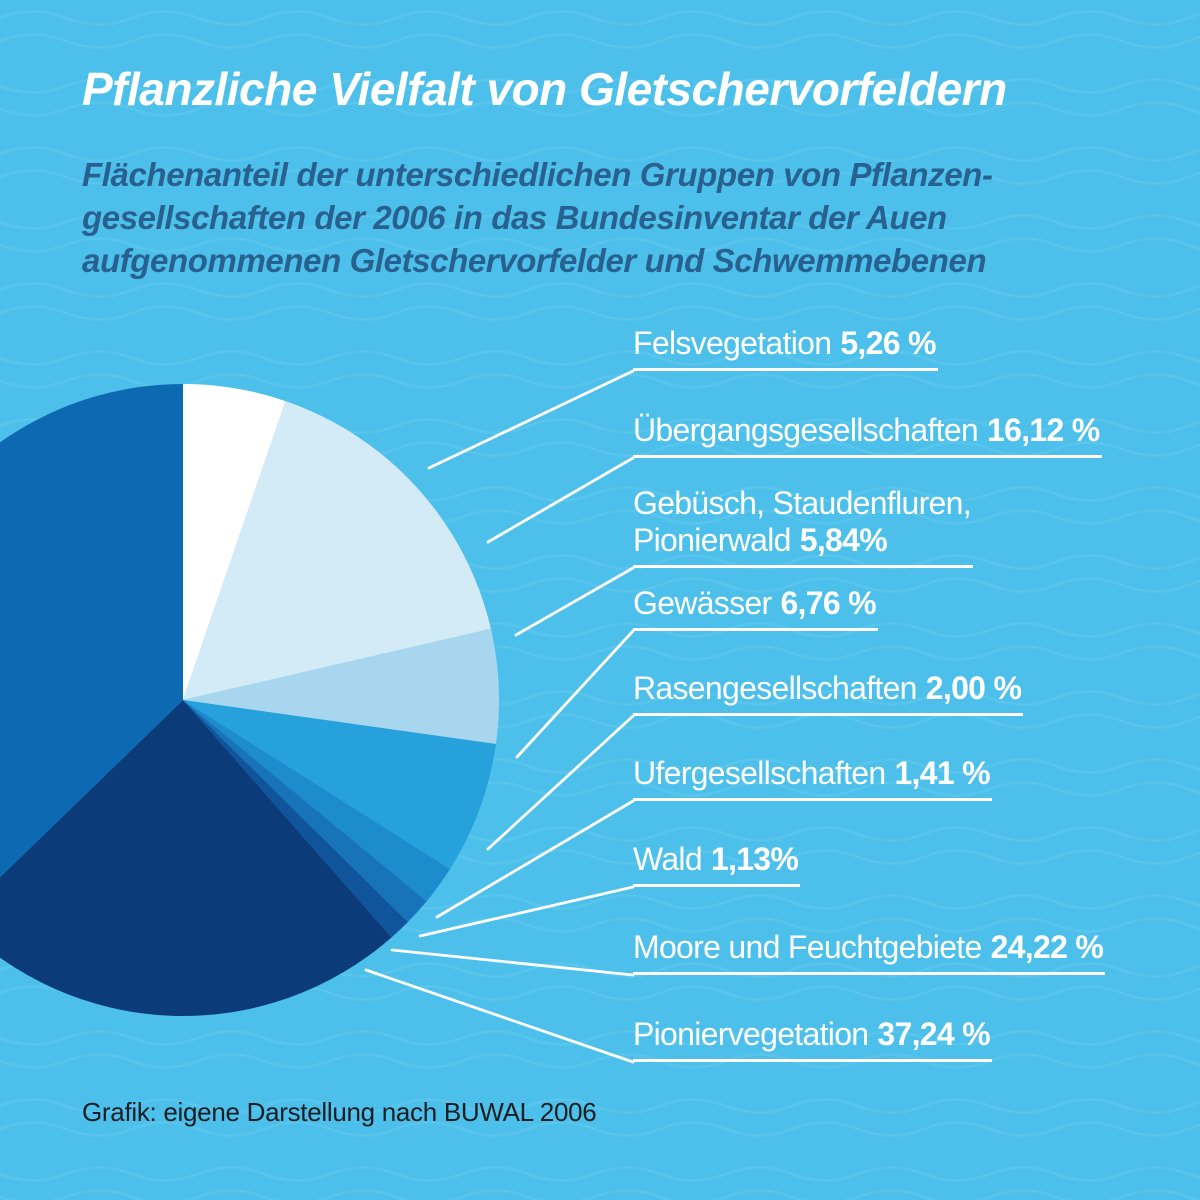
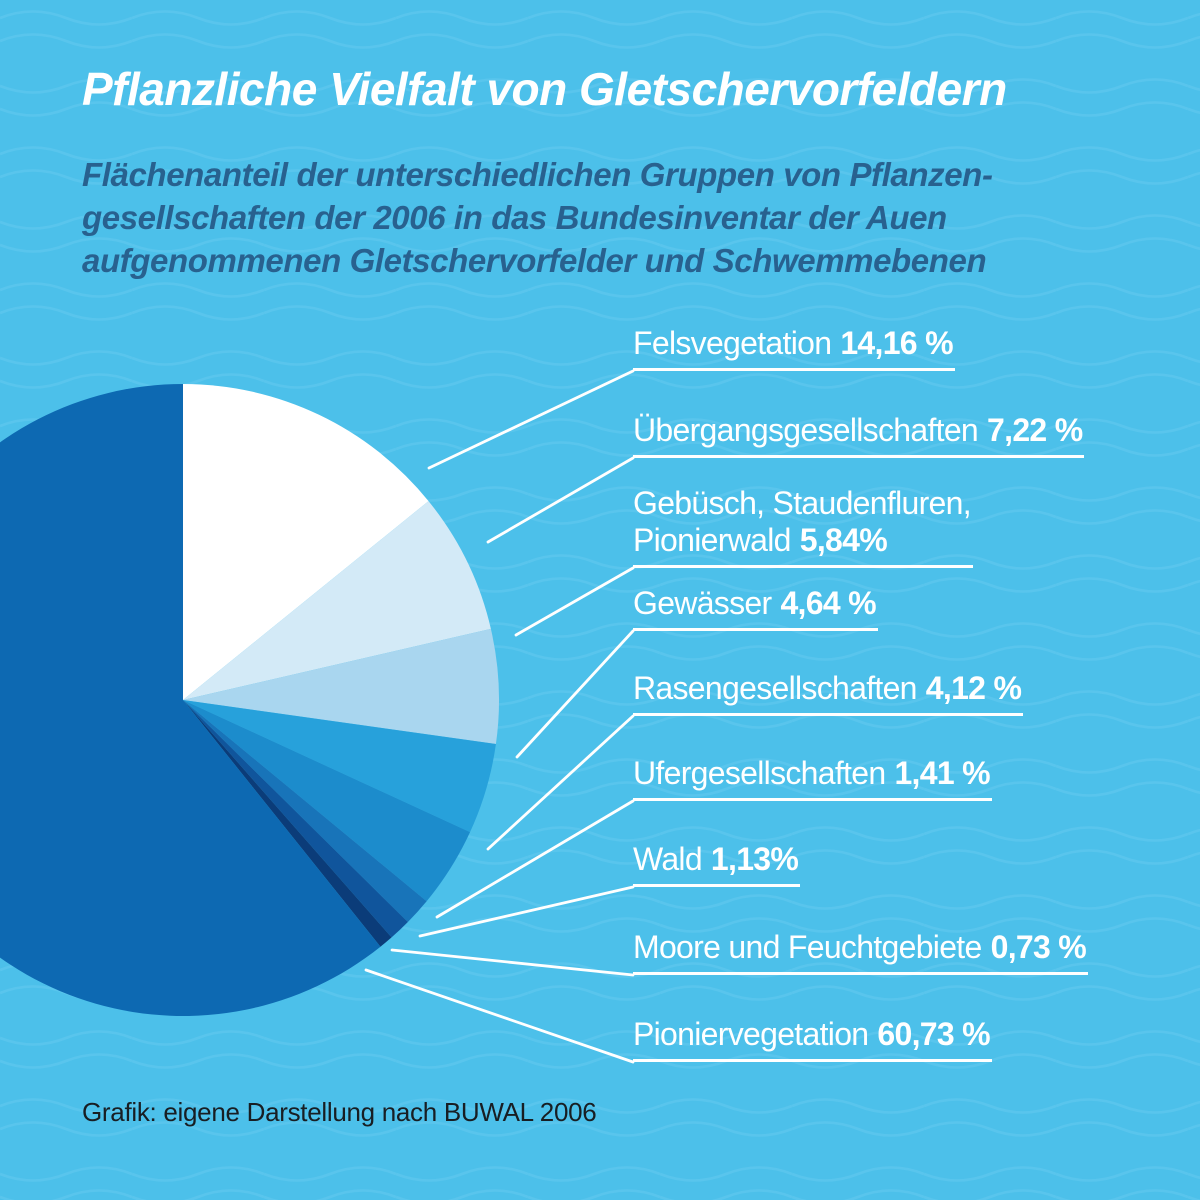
Felsvegetation: 5,26 -> 14,16
Übergangsgesellschaften: 16,12 -> 7,22
Gewässer: 6,76 -> 4,64
Rasengesellschaften: 2,00 -> 4,12
Moore und Feuchtgebiete: 24,22 -> 0,73
Pioniervegetation: 37,24 -> 60,73
